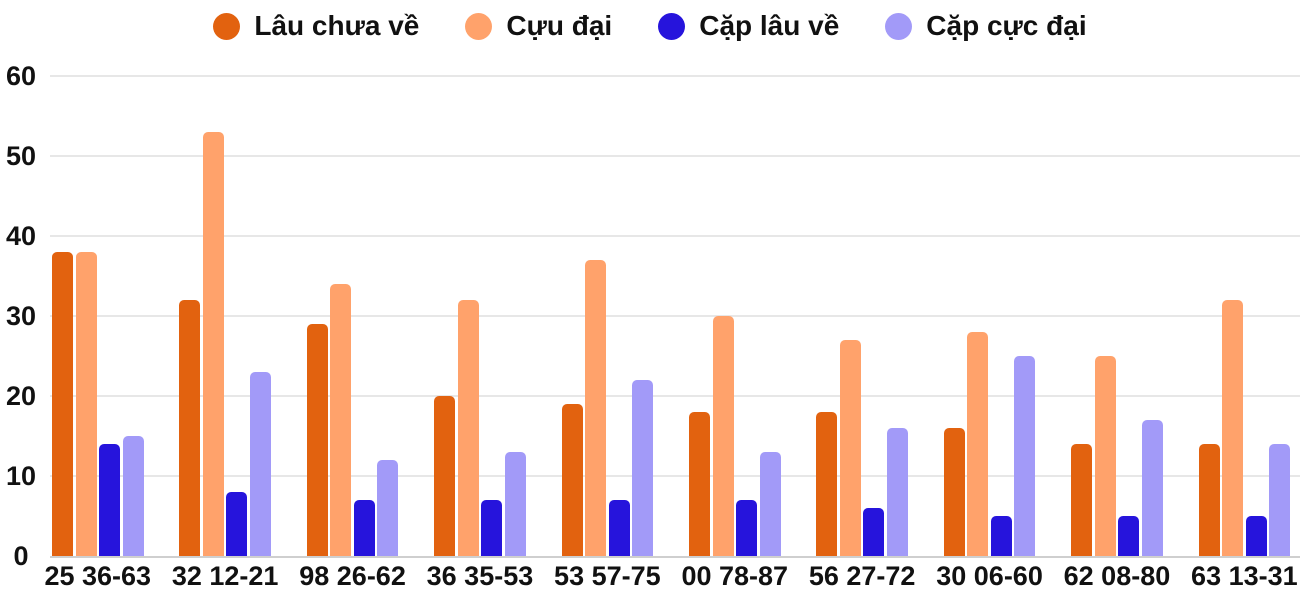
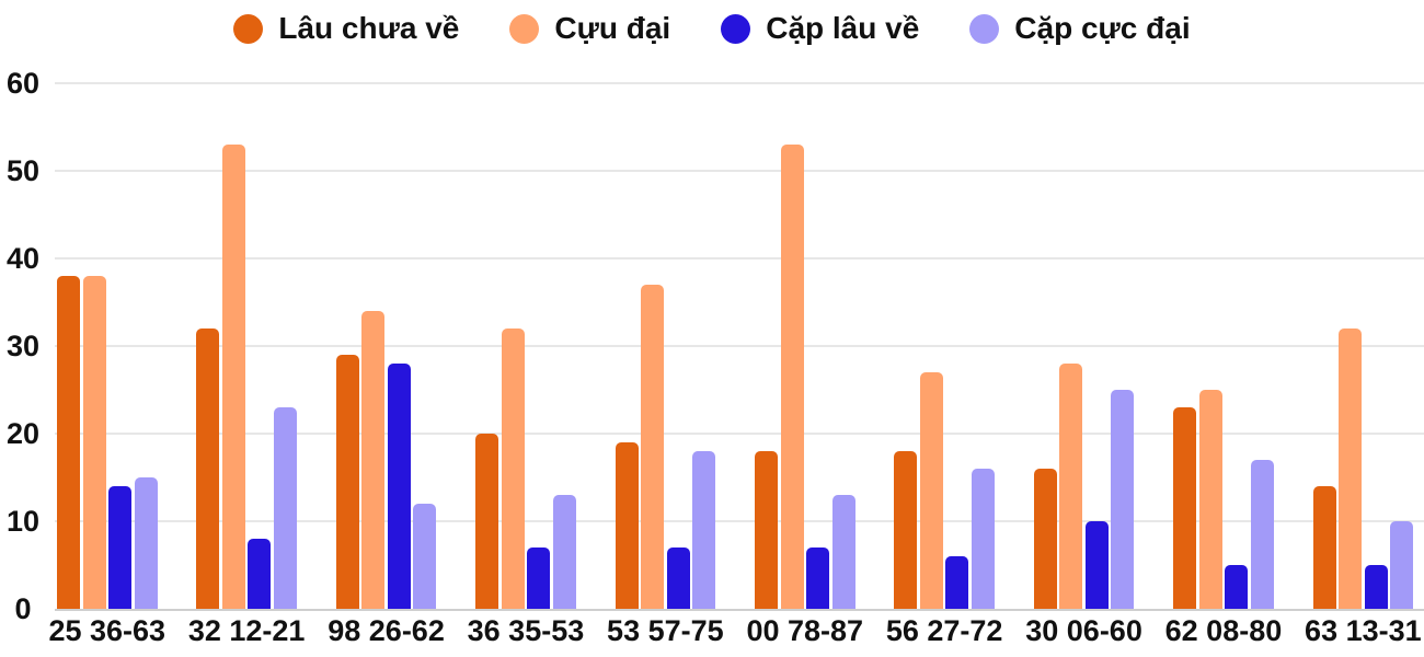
Cặp lâu về/98 26-62: 7 -> 28
Cặp cực đại/53 57-75: 22 -> 18
Cựu đại/00 78-87: 30 -> 53
Cặp lâu về/30 06-60: 5 -> 10
Lâu chưa về/62 08-80: 14 -> 23
Cặp cực đại/63 13-31: 14 -> 10
